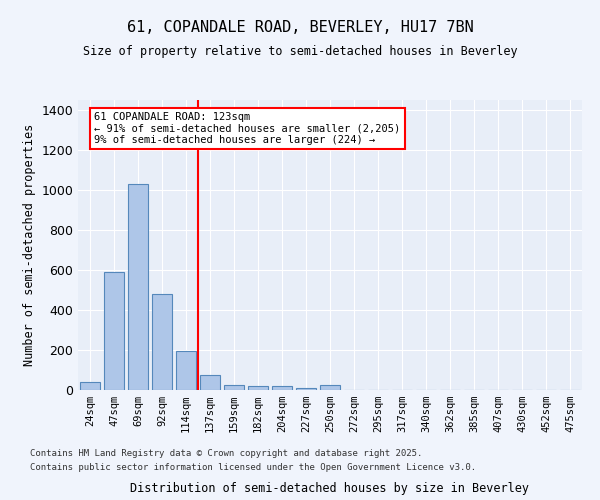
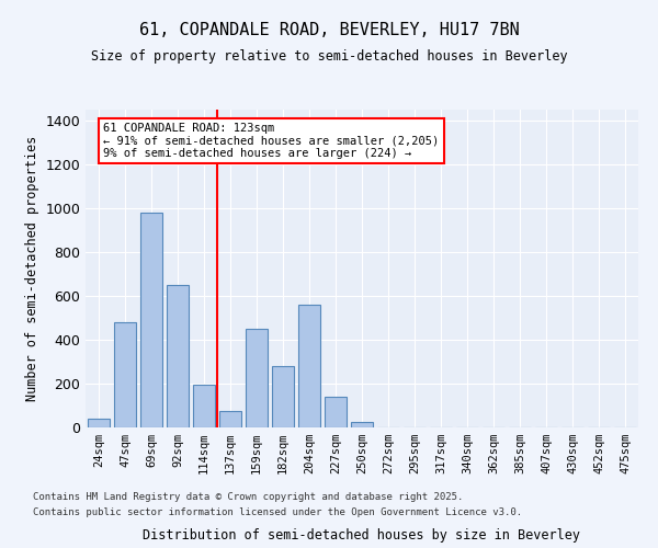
47sqm: 590 -> 480
69sqm: 1030 -> 980
92sqm: 480 -> 650
159sqm: 20 -> 450
182sqm: 20 -> 280
204sqm: 20 -> 560
227sqm: 10 -> 140
